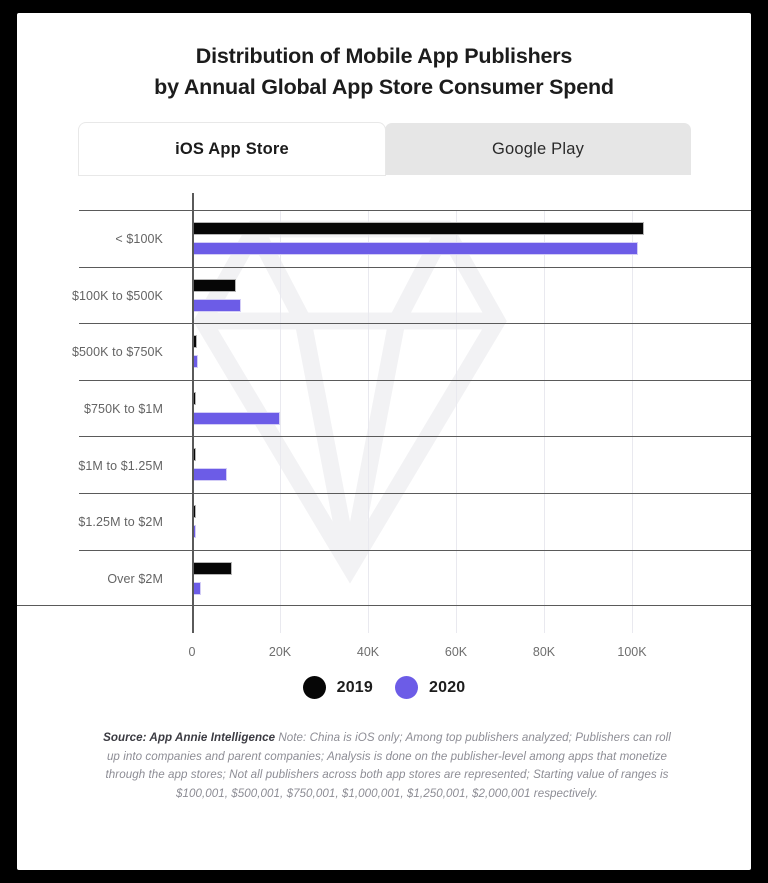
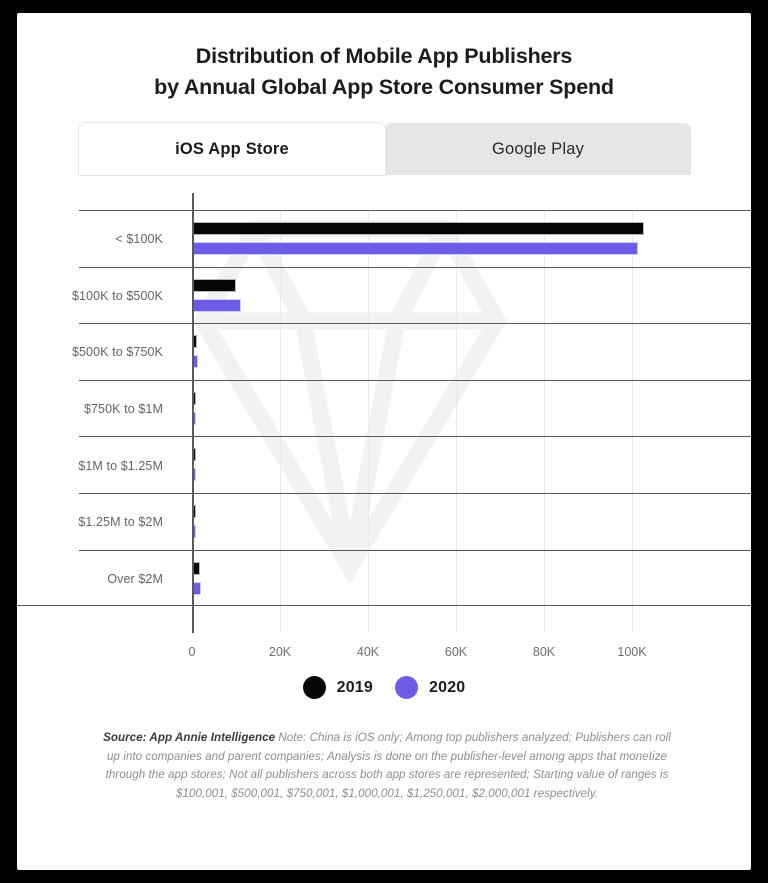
2020/$750K to $1M: 20K -> 1K
2020/$1M to $1.25M: 8K -> 1K
2019/Over $2M: 9K -> 2K
